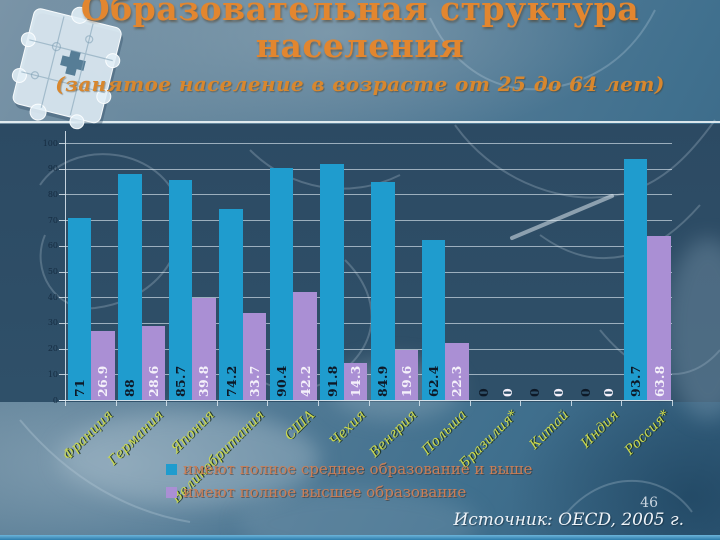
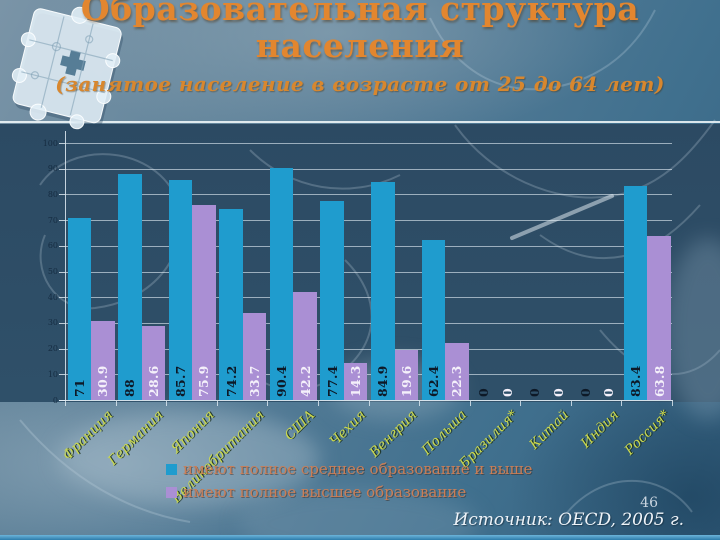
имеют полное высшее образование/Франция: 26.9 -> 30.9
имеют полное высшее образование/Япония: 39.8 -> 75.9
имеют полное среднее образование и выше/Чехия: 91.8 -> 77.4
имеют полное среднее образование и выше/Россия*: 93.7 -> 83.4
